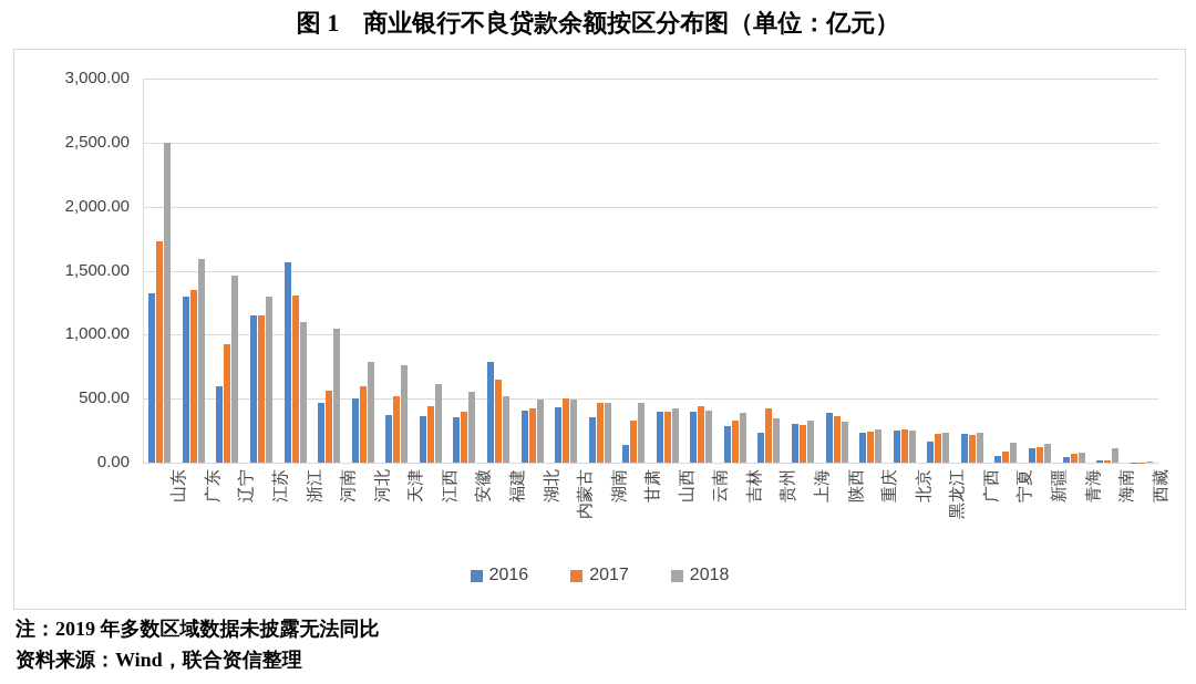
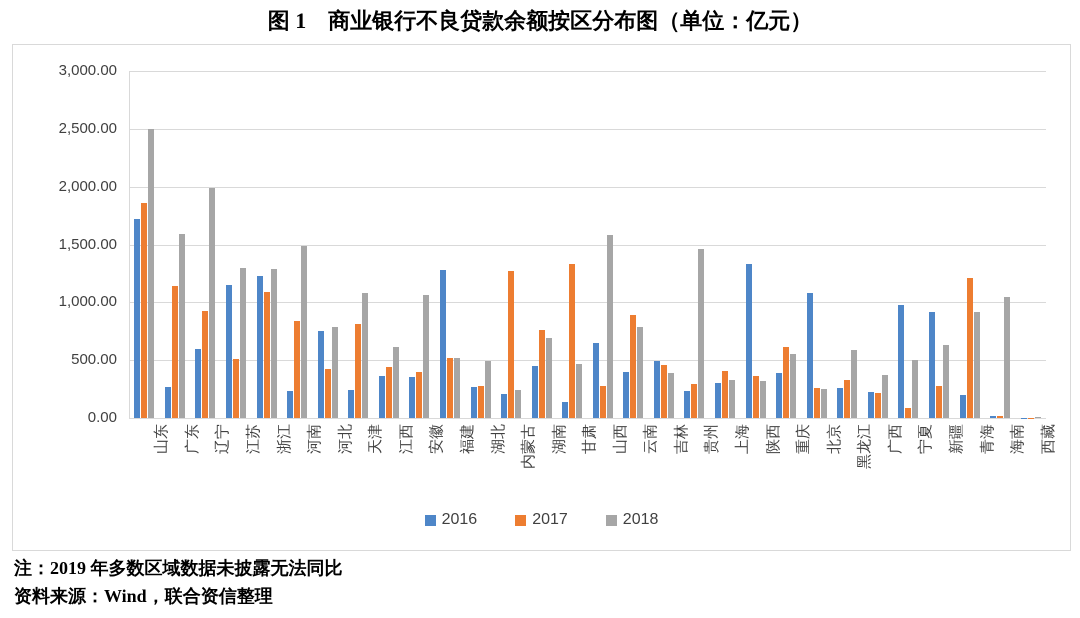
2016/山东: 1320 -> 1720
2017/山东: 1720 -> 1860
2016/广东: 1300 -> 270
2017/广东: 1350 -> 1140
2018/辽宁: 1460 -> 1990
2017/江苏: 1150 -> 510
2016/浙江: 1560 -> 1230
2017/浙江: 1300 -> 1090
2018/浙江: 1100 -> 1290
2016/河南: 470 -> 230
2017/河南: 560 -> 840
2018/河南: 1040 -> 1490
2016/河北: 500 -> 750
2017/河北: 600 -> 420
2016/天津: 370 -> 240
2017/天津: 520 -> 810
2018/天津: 760 -> 1080
2018/安徽: 560 -> 1060
2016/福建: 780 -> 1280
2017/福建: 640 -> 520
2016/湖北: 410 -> 270
2017/湖北: 420 -> 280
2016/内蒙古: 430 -> 210
2017/内蒙古: 500 -> 1270
2018/内蒙古: 490 -> 240
2016/湖南: 360 -> 450
2017/湖南: 460 -> 760
2018/湖南: 470 -> 690
2017/甘肃: 330 -> 1330
2016/山西: 400 -> 650
2017/山西: 400 -> 280
2018/山西: 420 -> 1580
2017/云南: 440 -> 890
2018/云南: 410 -> 790
2016/吉林: 280 -> 490
2017/吉林: 330 -> 460
2017/贵州: 420 -> 290
2018/贵州: 350 -> 1460
2017/上海: 290 -> 410
2016/陕西: 380 -> 1330
2016/重庆: 240 -> 390
2017/重庆: 240 -> 610
2018/重庆: 260 -> 550
2016/北京: 250 -> 1080
2016/黑龙江: 160 -> 260
2017/黑龙江: 220 -> 330
2018/黑龙江: 240 -> 590
2018/广西: 240 -> 370
2016/宁夏: 50 -> 980
2018/宁夏: 160 -> 500
2016/新疆: 120 -> 920
2017/新疆: 120 -> 280
2018/新疆: 140 -> 630
2016/青海: 40 -> 200
2017/青海: 60 -> 1210
2018/青海: 80 -> 920
2018/海南: 110 -> 1050
